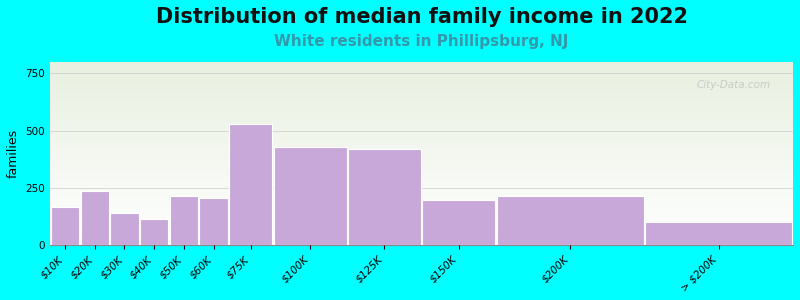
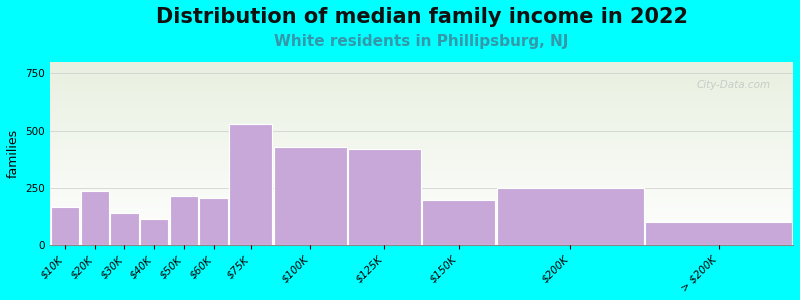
$200K: 215 -> 250
